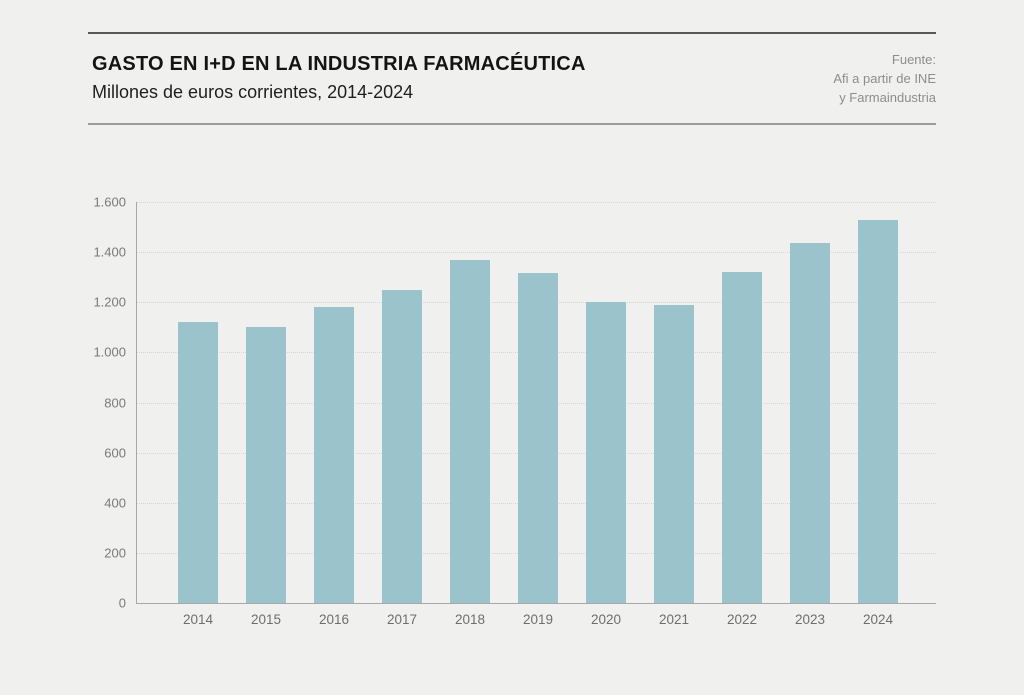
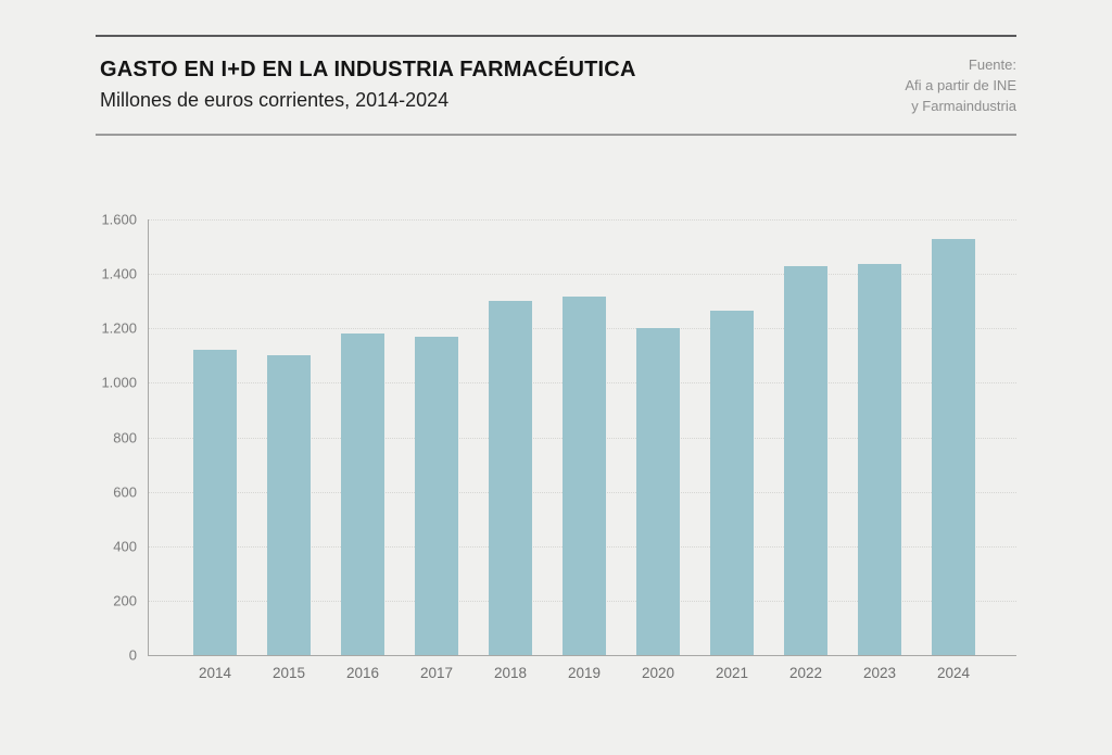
2017: 1250 -> 1170
2018: 1370 -> 1300
2021: 1190 -> 1260
2022: 1320 -> 1430
